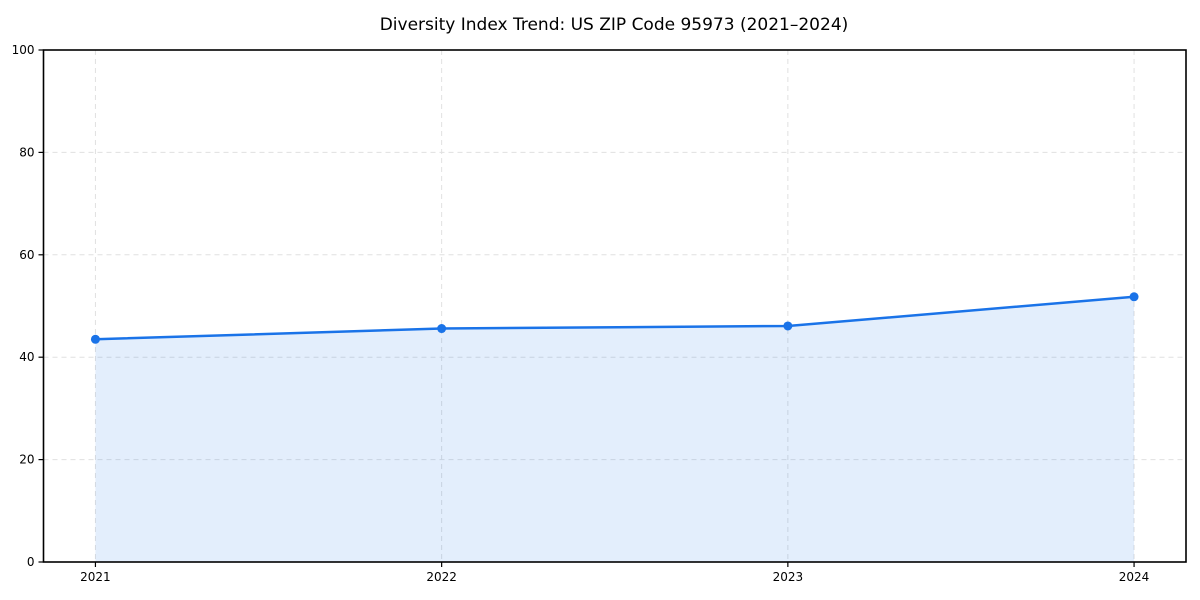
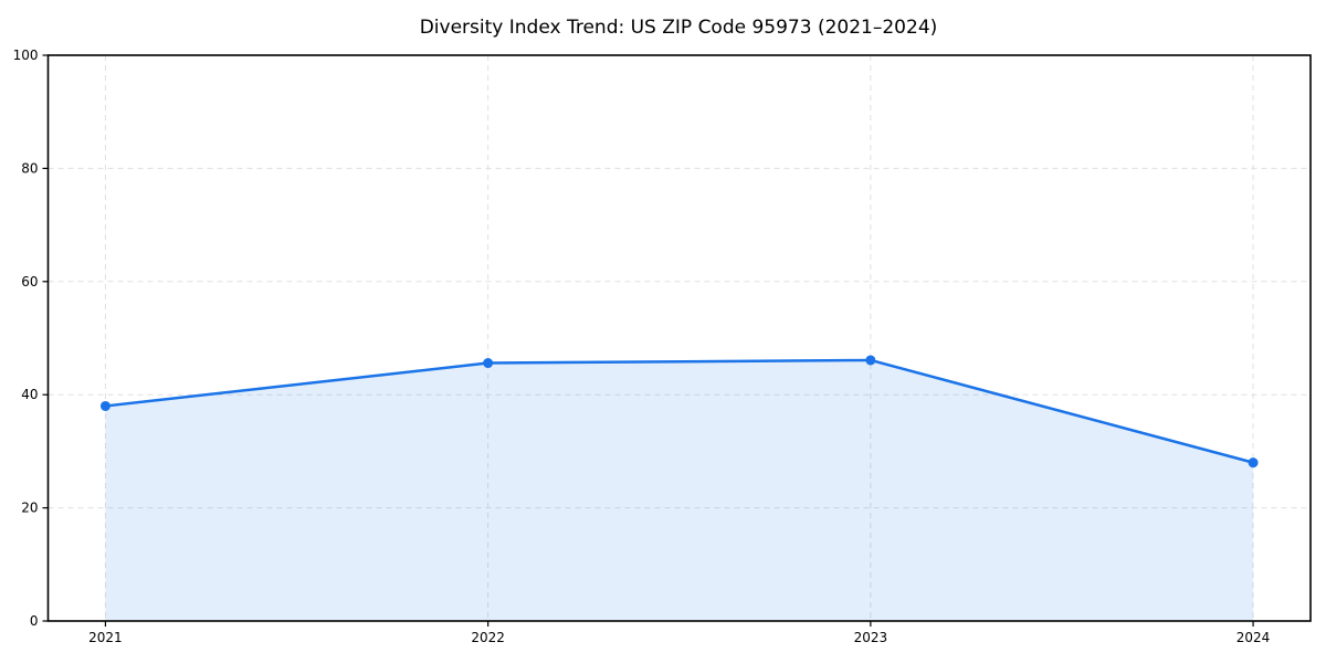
2021: 44 -> 38
2024: 52 -> 28
